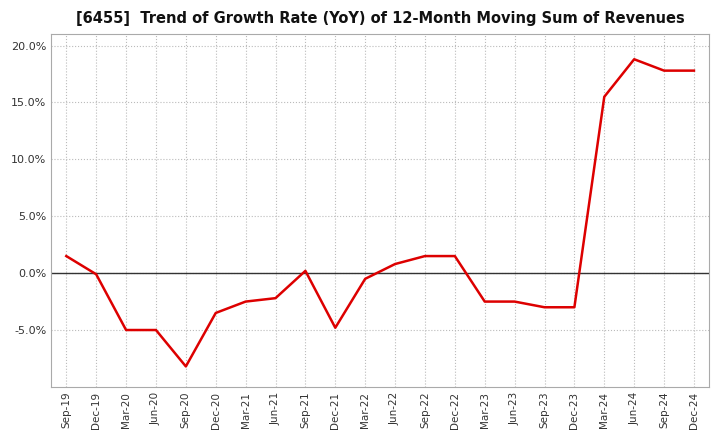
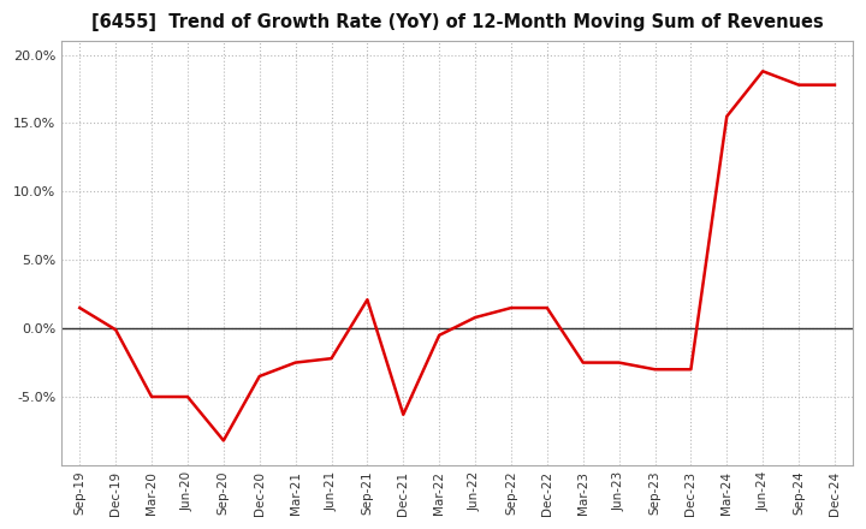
Sep-21: 0.2% -> 2.1%
Dec-21: -4.8% -> -6.3%
